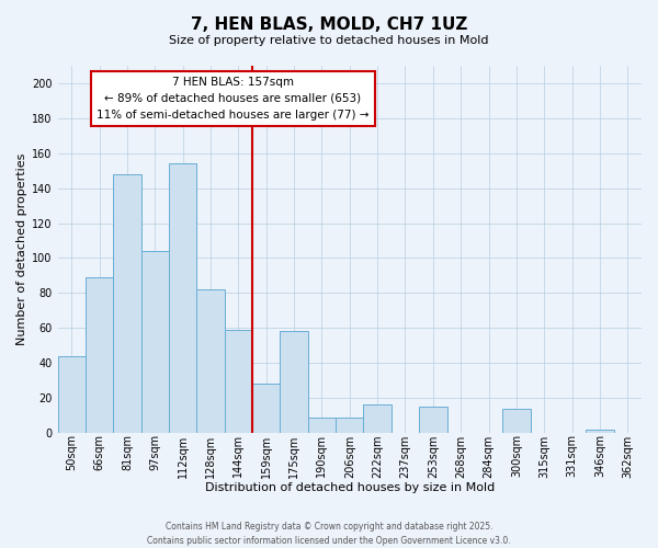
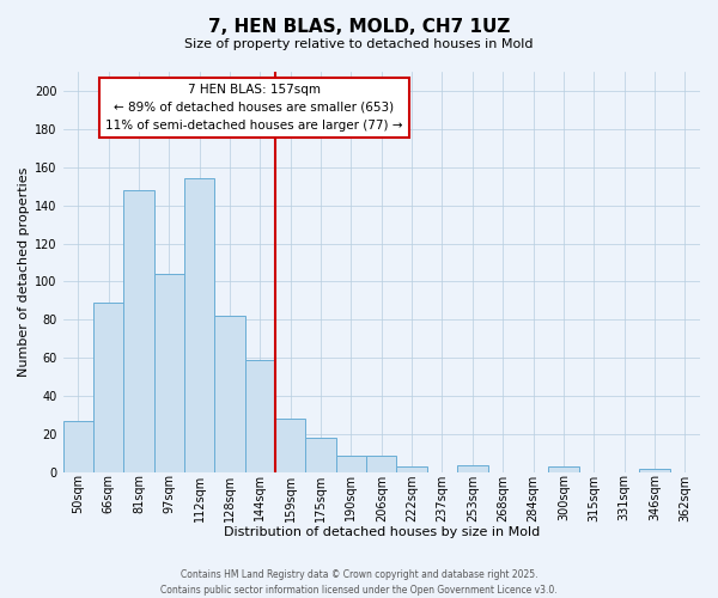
50sqm: 44 -> 27
175sqm: 58 -> 18
222sqm: 16 -> 3
253sqm: 15 -> 4
300sqm: 14 -> 3
